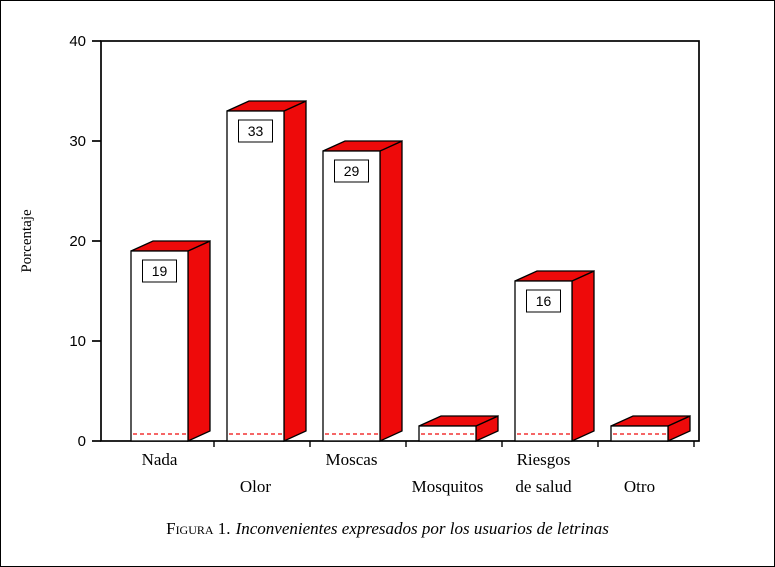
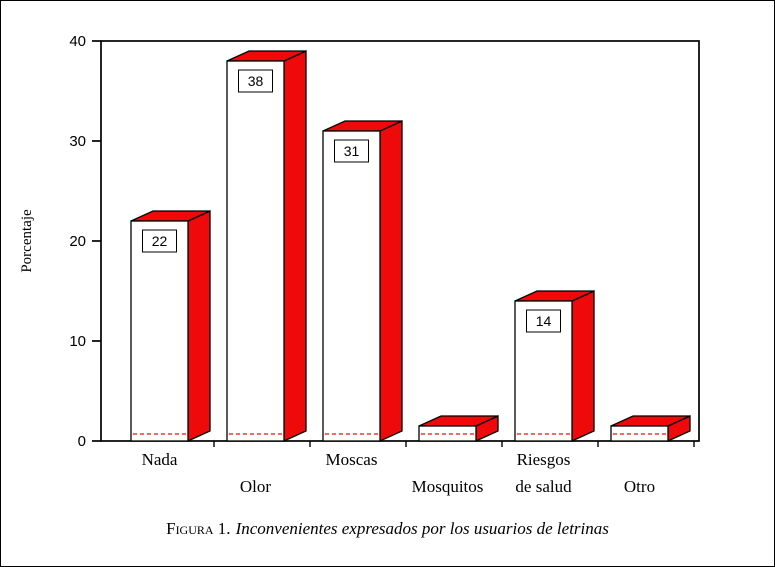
Nada: 19 -> 22
Olor: 33 -> 38
Moscas: 29 -> 31
Riesgos de salud: 16 -> 14
